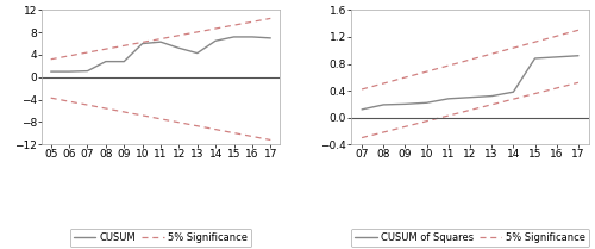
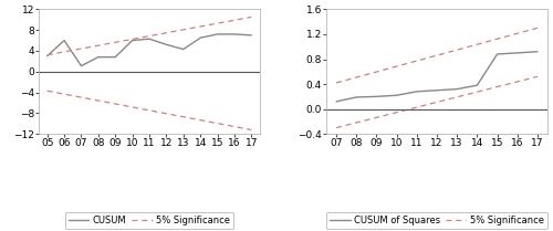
CUSUM/05: 1.0 -> 3.0
CUSUM/06: 1.0 -> 6.0
